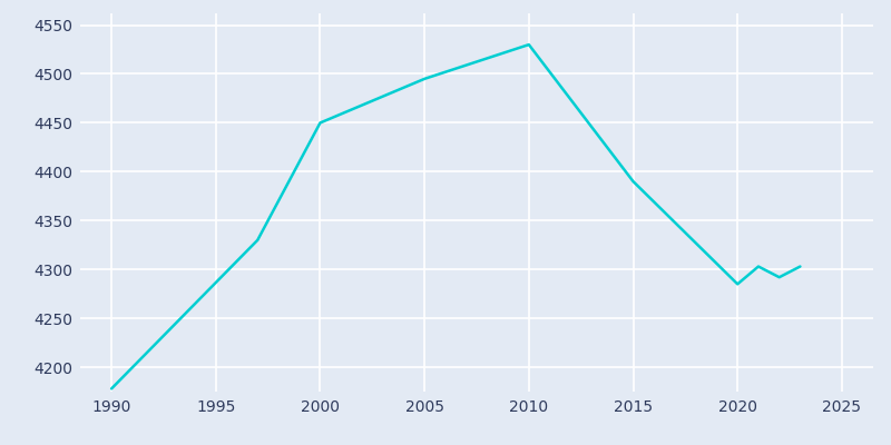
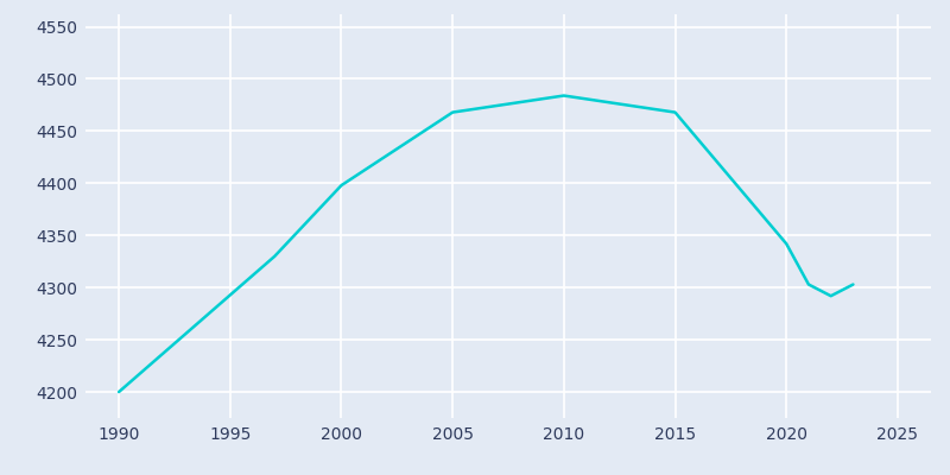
1990: 4178 -> 4200
2000: 4450 -> 4398
2005: 4495 -> 4468
2010: 4530 -> 4484
2015: 4390 -> 4468
2020: 4285 -> 4342
